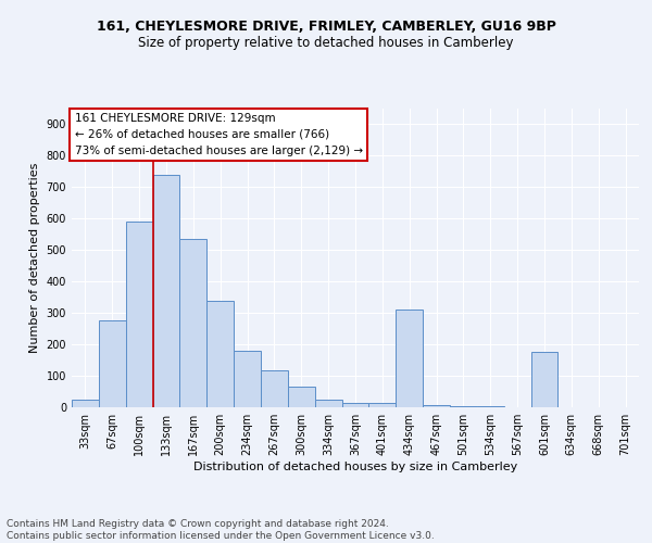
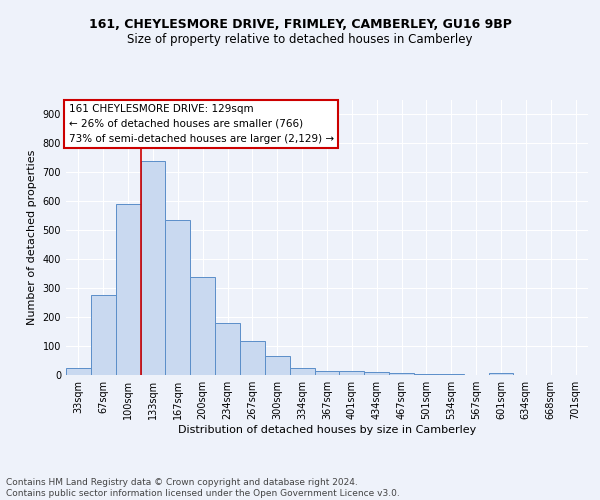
434sqm: 310 -> 10
601sqm: 175 -> 8
